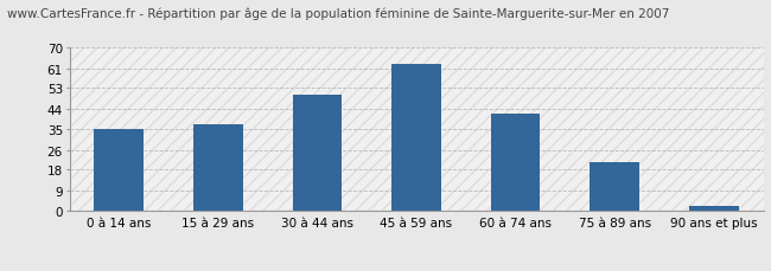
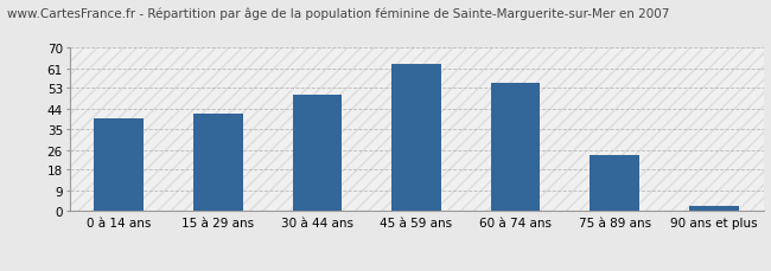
0 à 14 ans: 35 -> 40
15 à 29 ans: 37 -> 42
60 à 74 ans: 42 -> 55
75 à 89 ans: 21 -> 24
